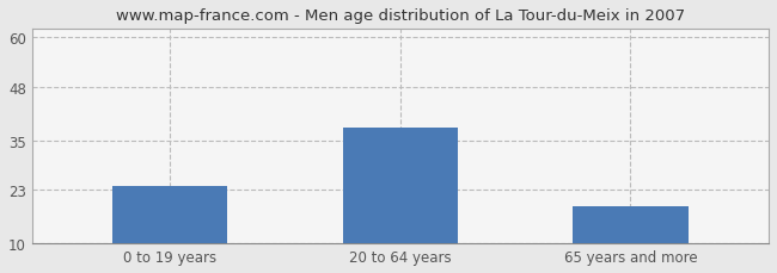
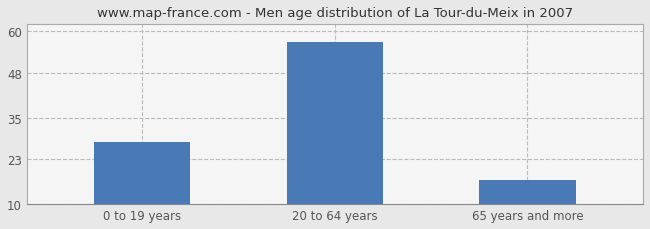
0 to 19 years: 24 -> 28
20 to 64 years: 38 -> 57
65 years and more: 19 -> 17
